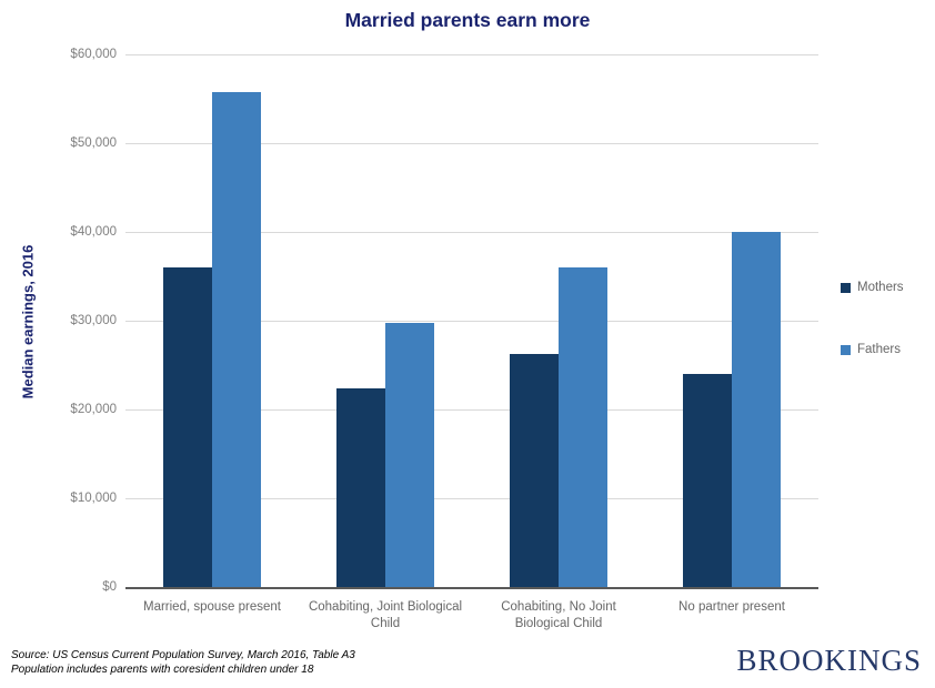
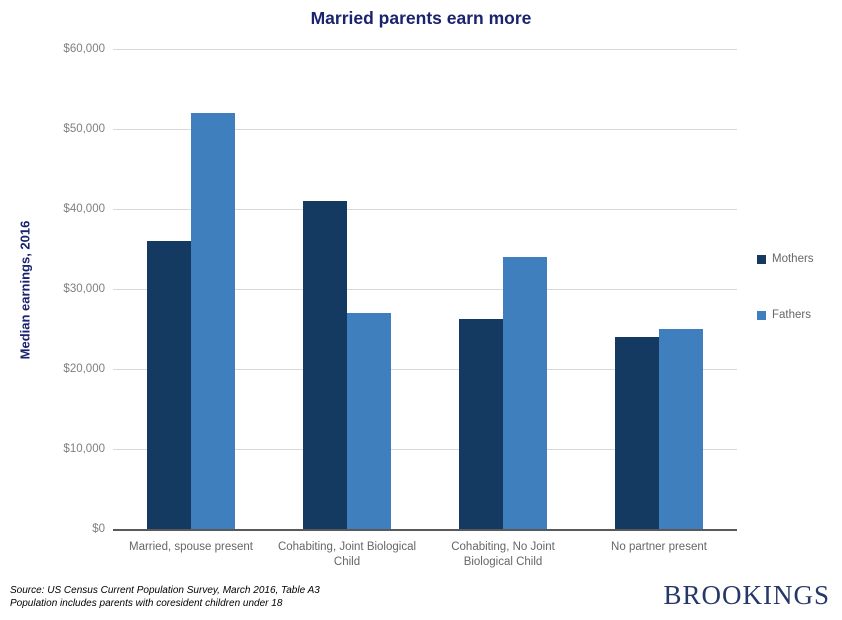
Fathers/Married, spouse present: $56000 -> $52000
Mothers/Cohabiting, Joint Biological Child: $22000 -> $41000
Fathers/Cohabiting, Joint Biological Child: $30000 -> $27000
Fathers/Cohabiting, No Joint Biological Child: $36000 -> $34000
Fathers/No partner present: $40000 -> $25000
